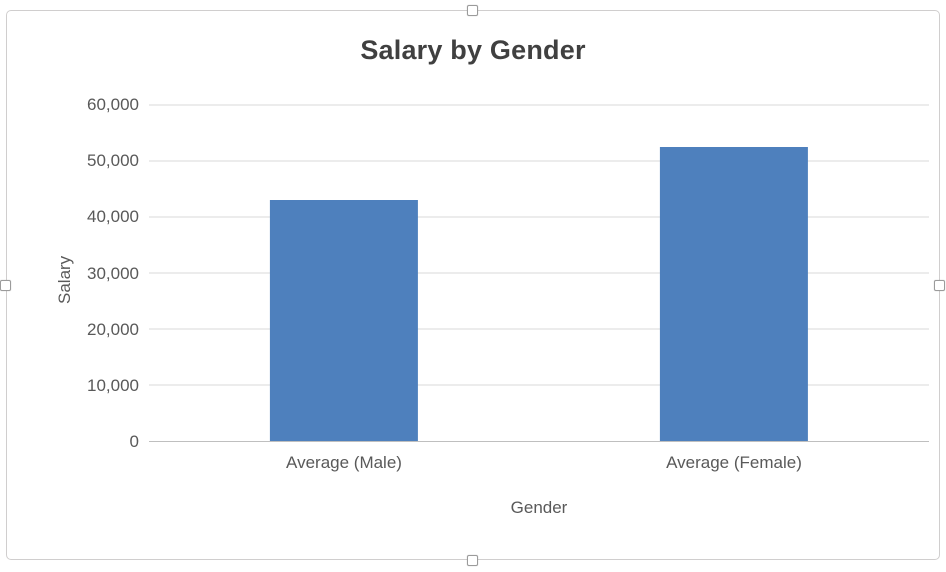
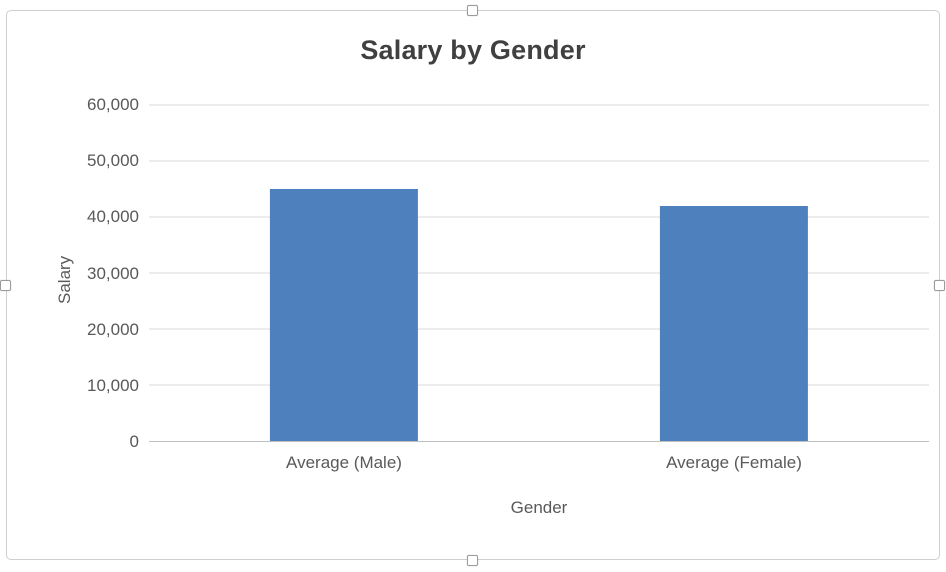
Average (Male): 43000 -> 45000
Average (Female): 52000 -> 42000
